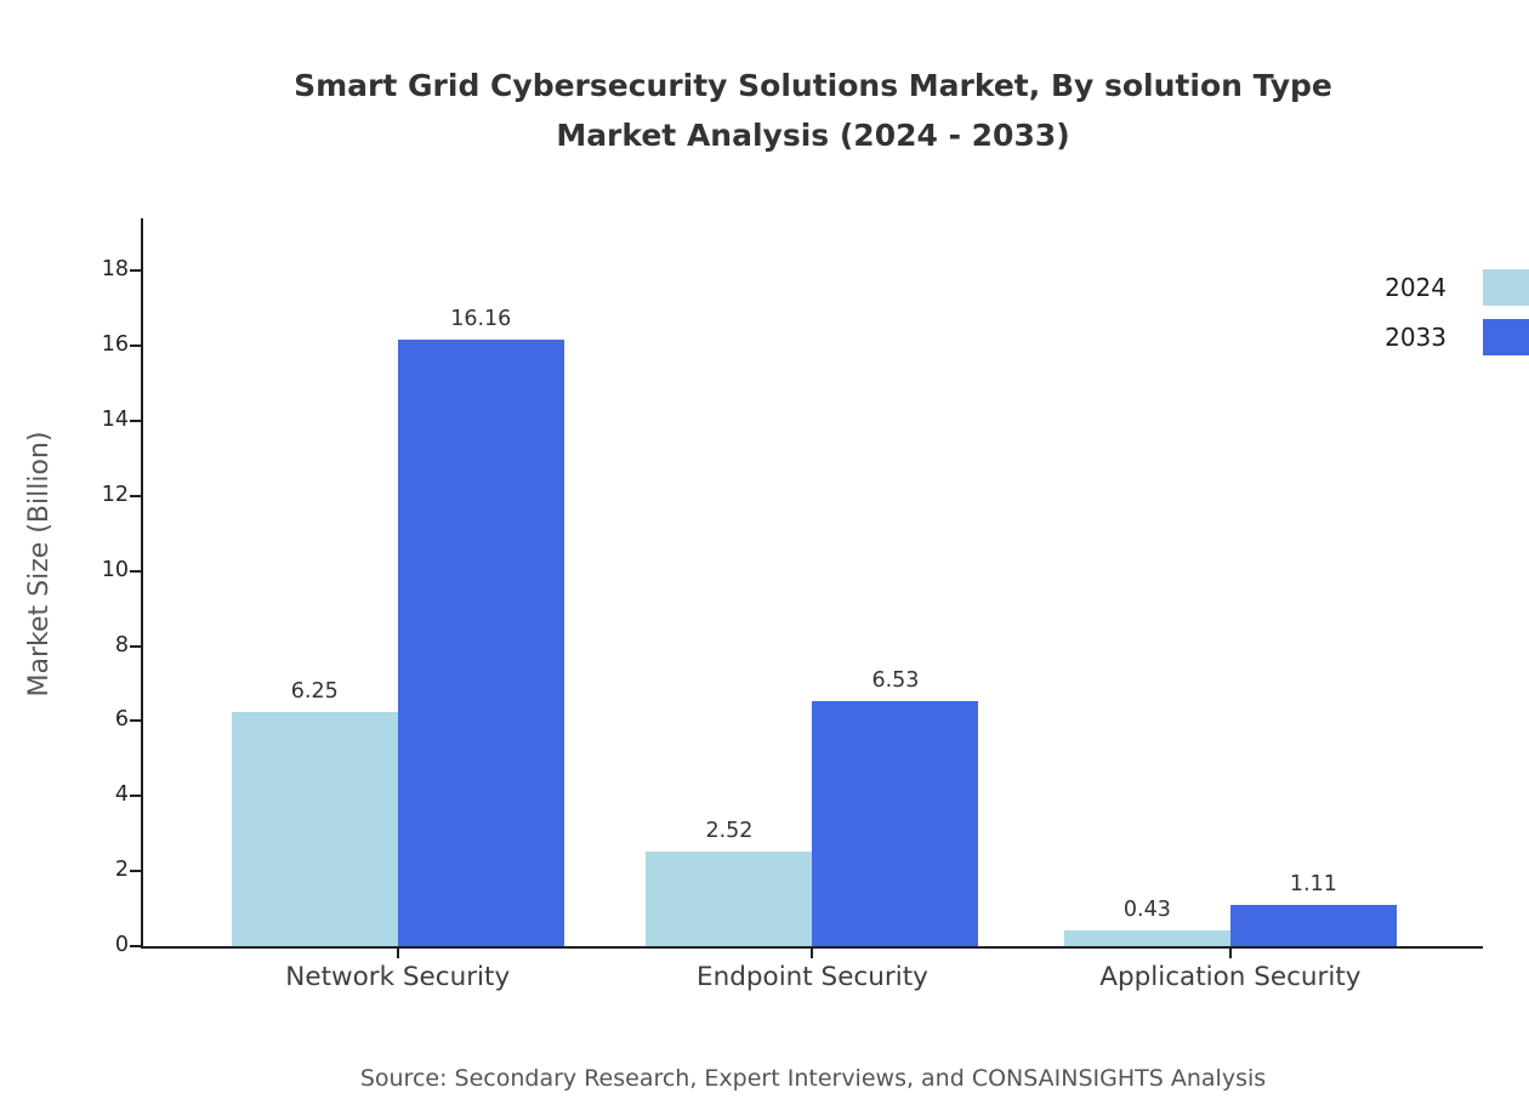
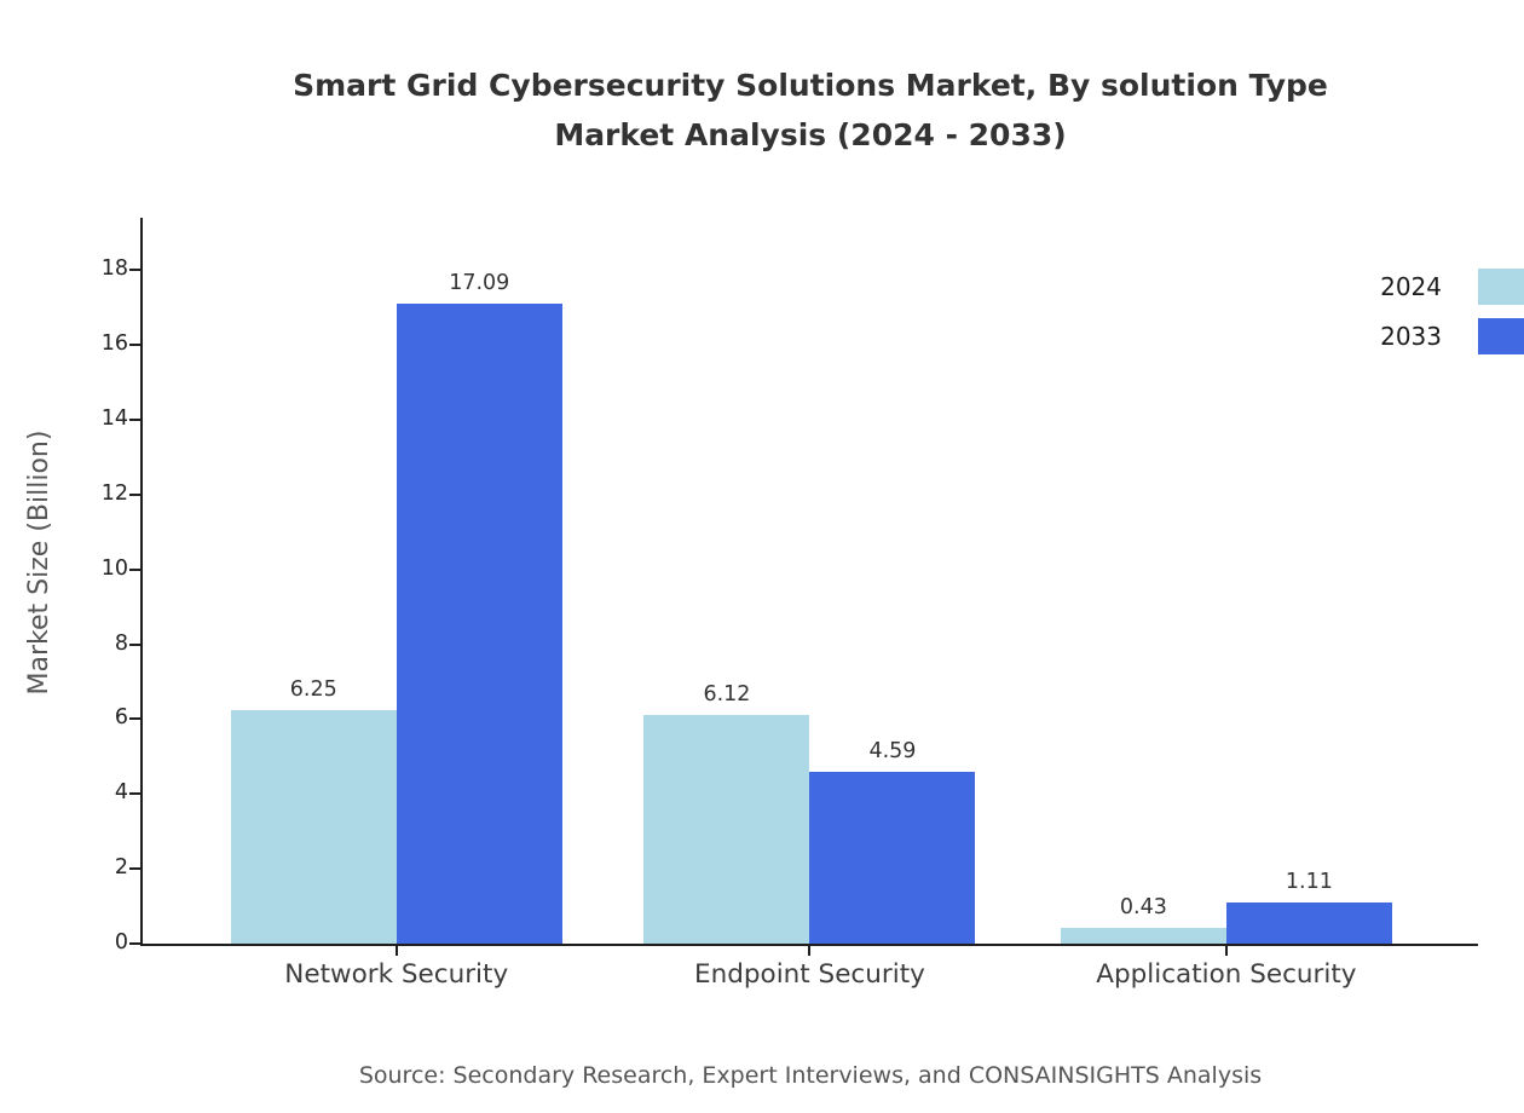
2033/Network Security: 16.16 -> 17.09
2024/Endpoint Security: 2.52 -> 6.12
2033/Endpoint Security: 6.53 -> 4.59
